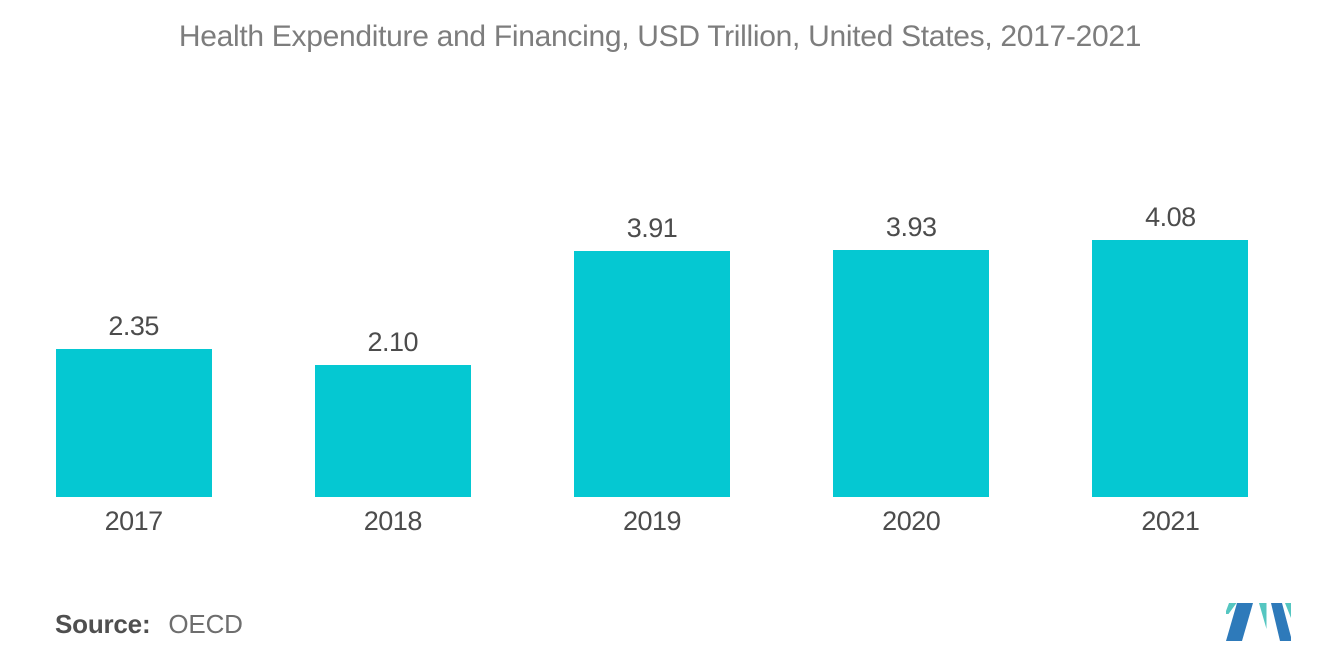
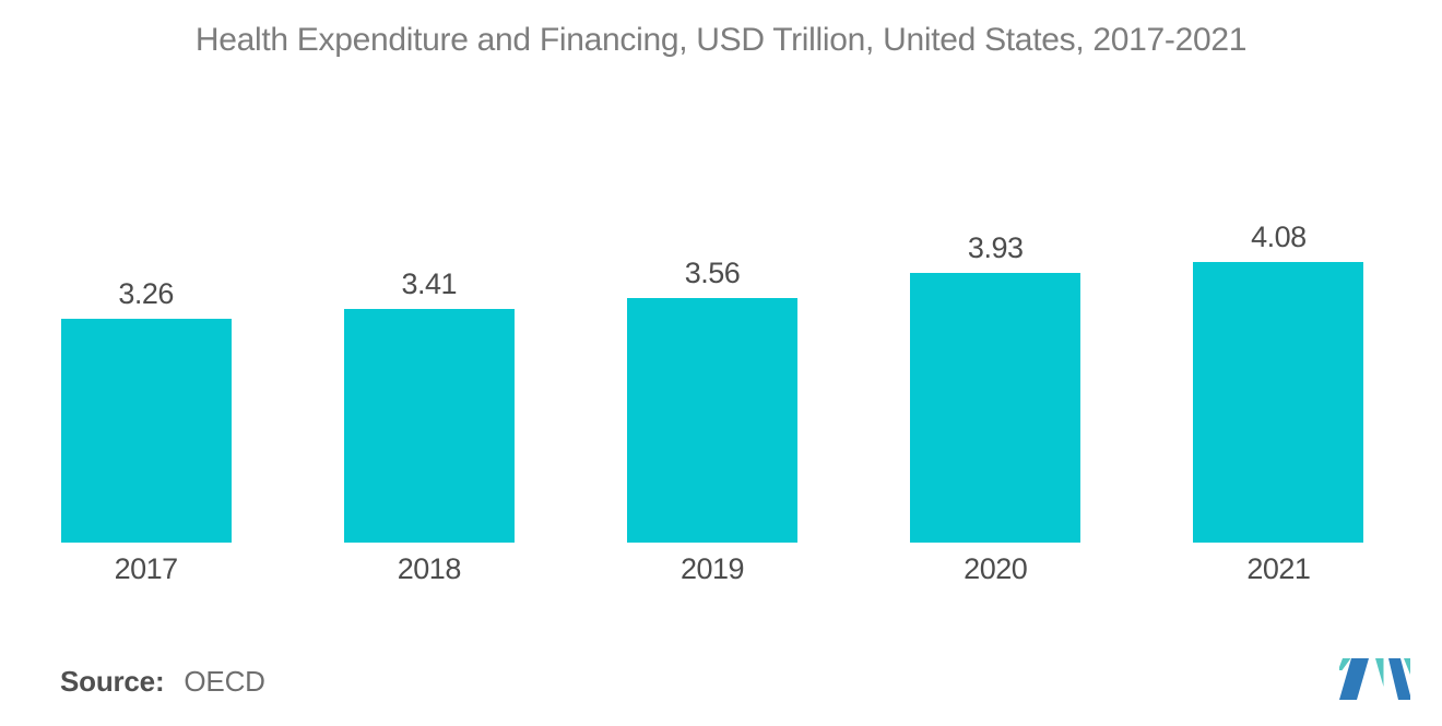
2017: 2.35 -> 3.26
2018: 2.10 -> 3.41
2019: 3.91 -> 3.56
